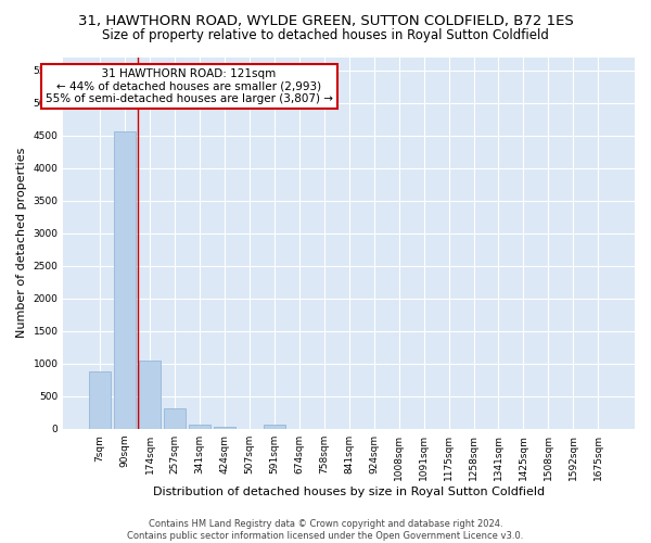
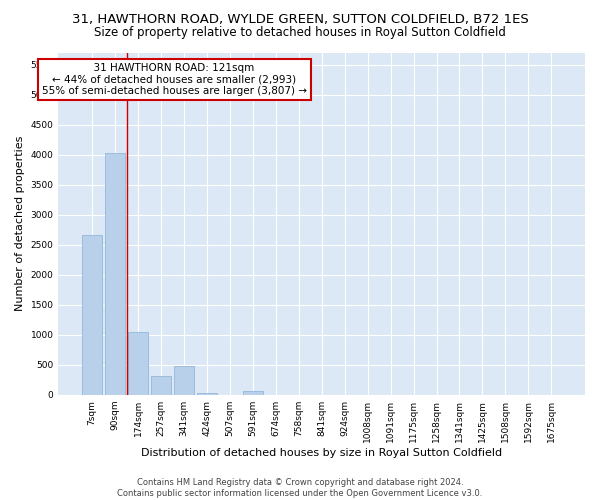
7sqm: 880 -> 2660
90sqm: 4560 -> 4020
341sqm: 60 -> 480
